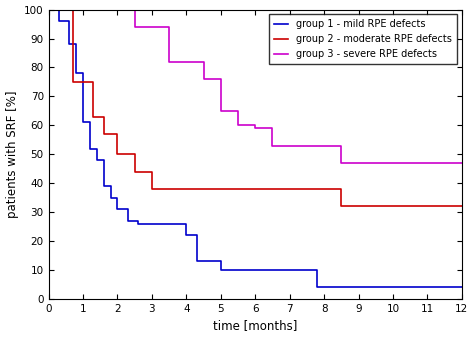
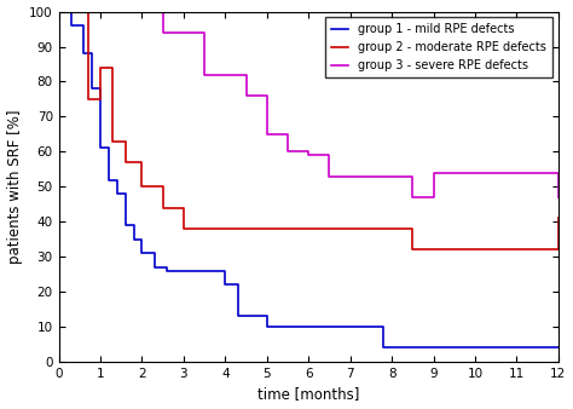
group 2 - moderate RPE defects/1: 75 -> 84
group 3 - severe RPE defects/9: 47 -> 54
group 2 - moderate RPE defects/12: 32 -> 41
